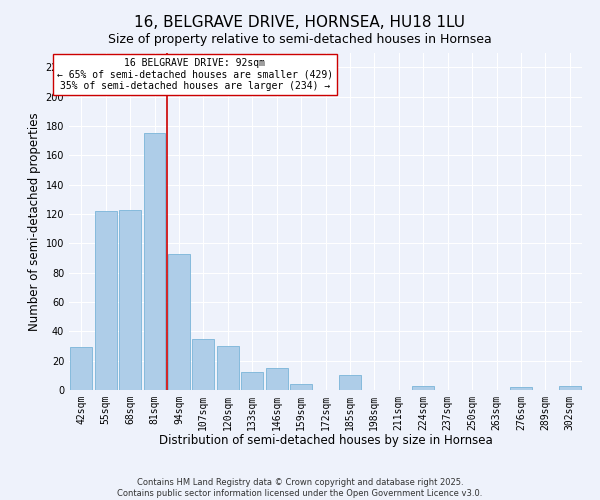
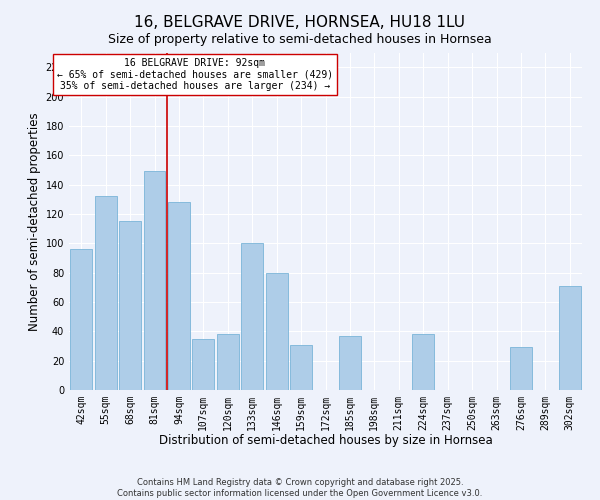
42sqm: 29 -> 96
55sqm: 122 -> 132
68sqm: 123 -> 115
81sqm: 175 -> 149
94sqm: 93 -> 128
120sqm: 30 -> 38
133sqm: 12 -> 100
146sqm: 15 -> 80
159sqm: 4 -> 31
185sqm: 10 -> 37
224sqm: 3 -> 38
276sqm: 2 -> 29
302sqm: 3 -> 71
